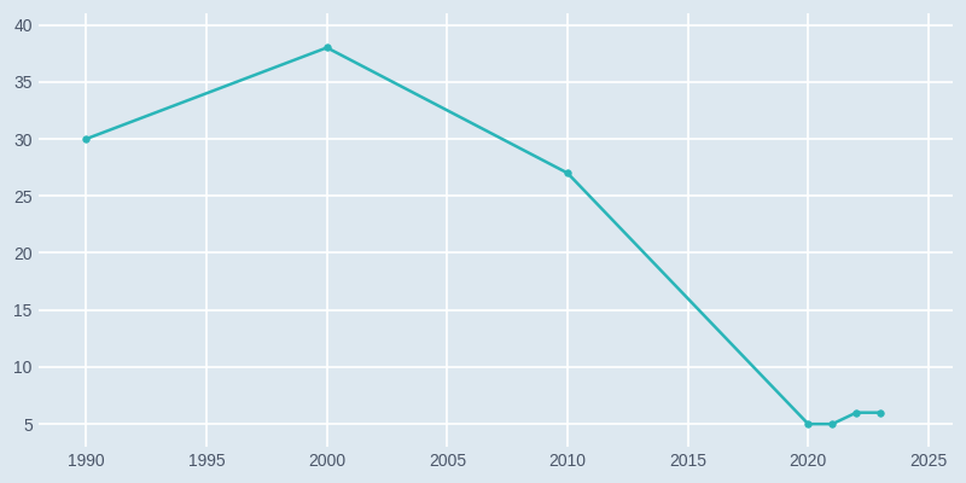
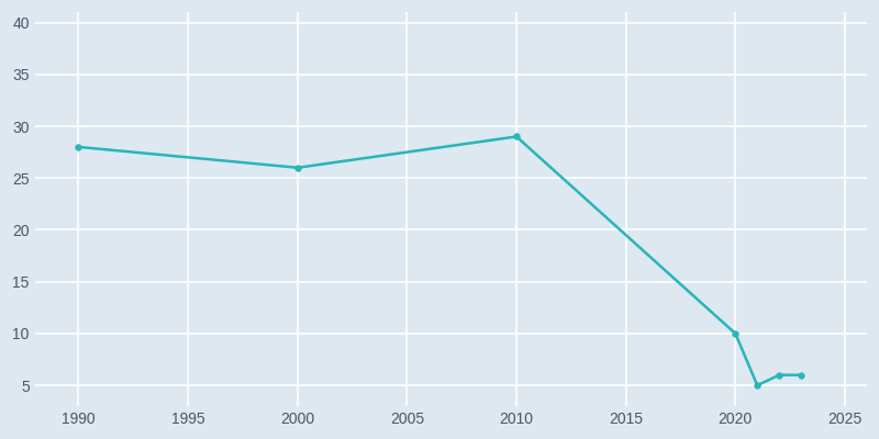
1990: 30 -> 28
2000: 38 -> 26
2010: 27 -> 29
2020: 5 -> 10
